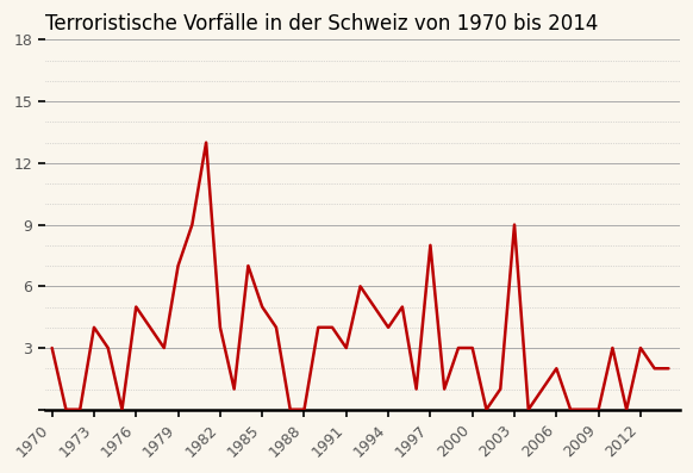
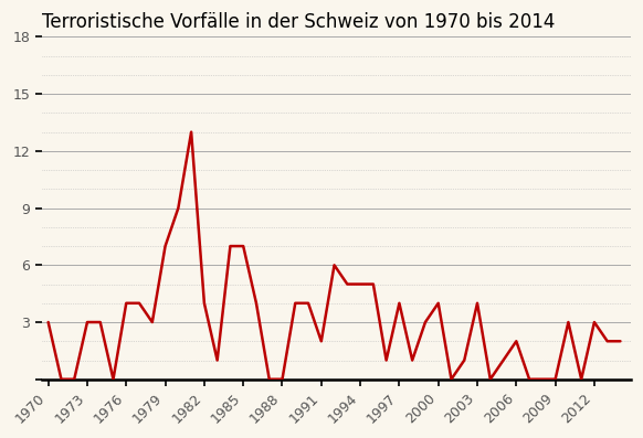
1973: 4 -> 3
1976: 5 -> 4
1985: 5 -> 7
1991: 3 -> 2
1994: 4 -> 5
1997: 8 -> 4
2000: 3 -> 4
2003: 9 -> 4
